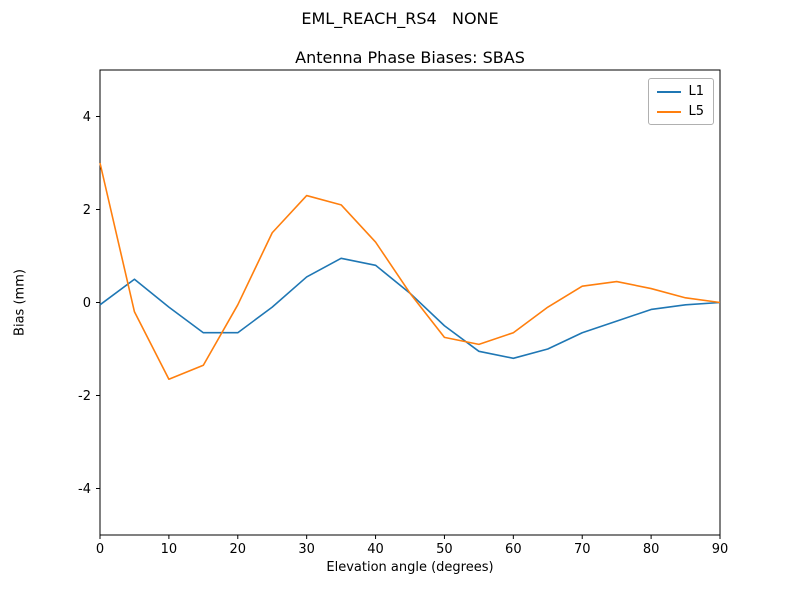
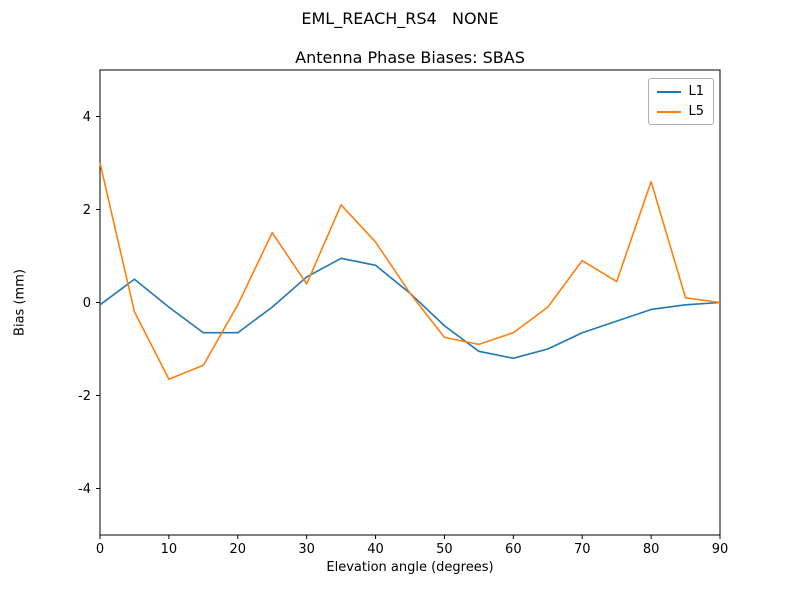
L5/30: 2.3 -> 0.4
L5/70: 0.3 -> 0.9
L5/80: 0.3 -> 2.6
